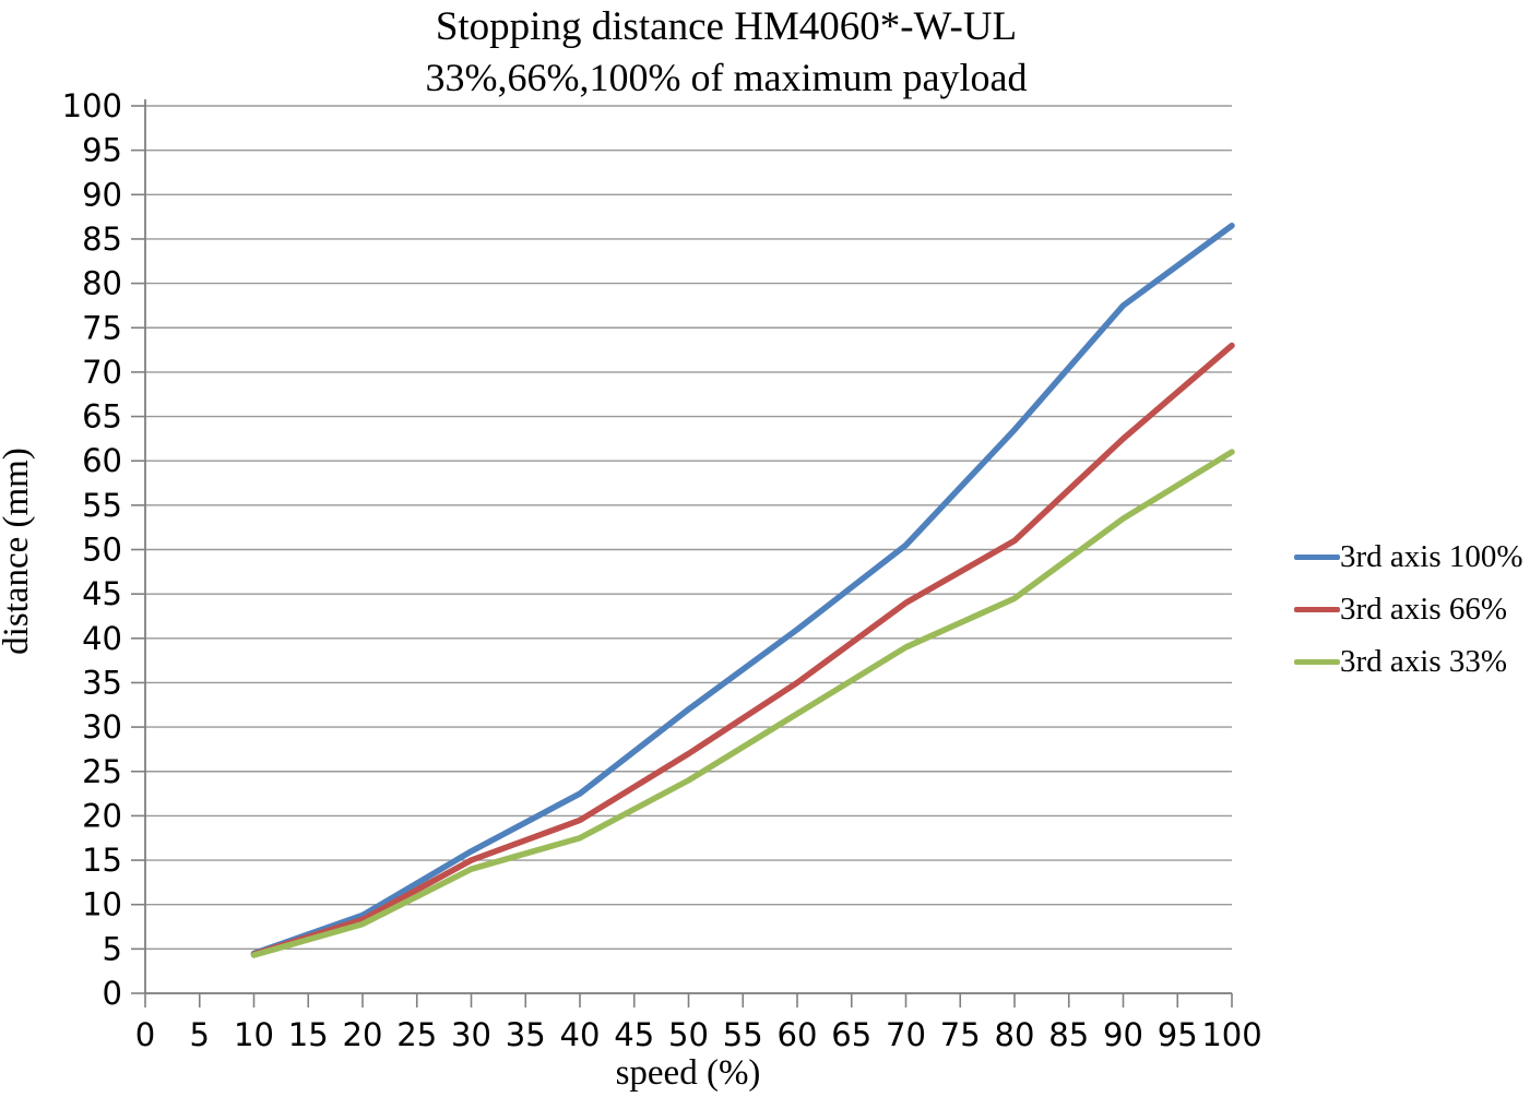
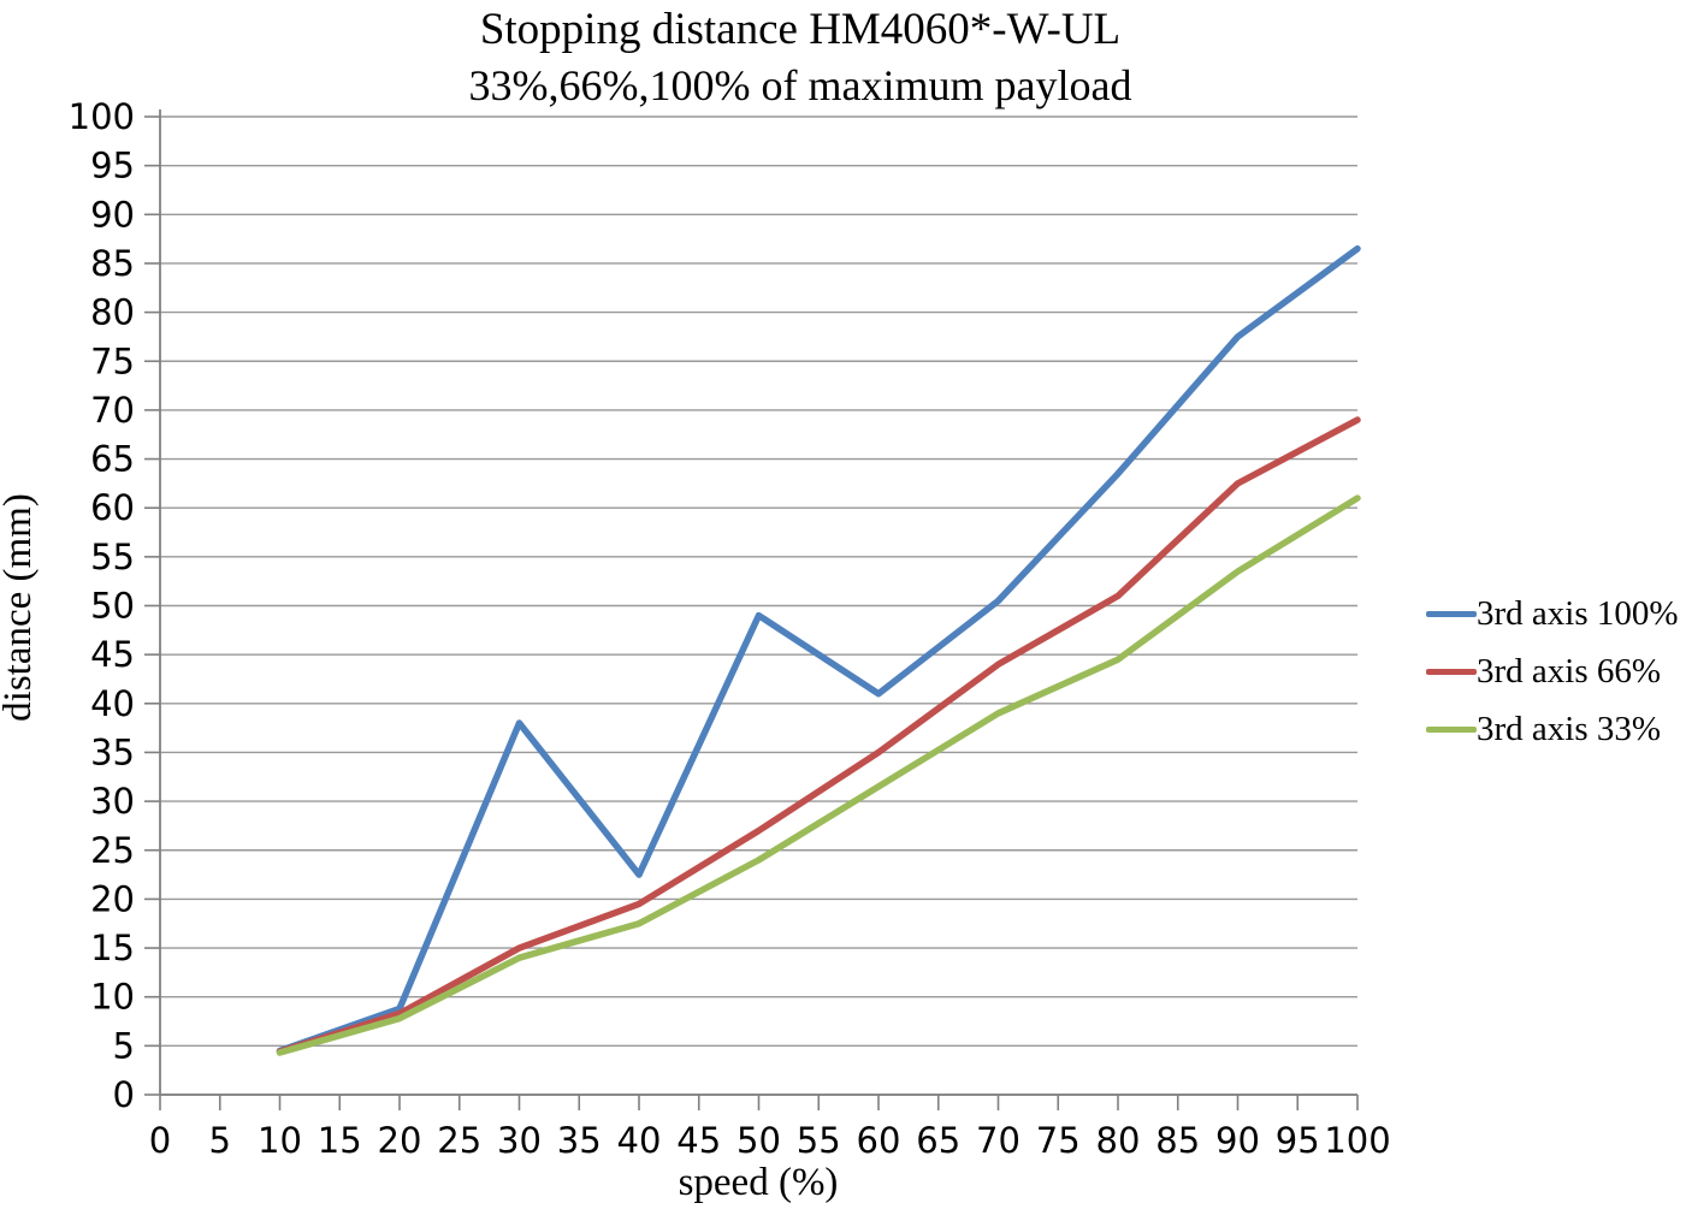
3rd axis 100%/30: 16 -> 38
3rd axis 100%/50: 32 -> 49
3rd axis 66%/100: 73 -> 69
